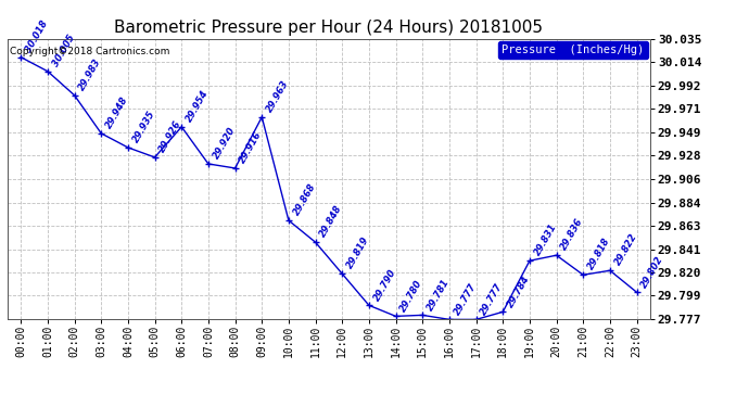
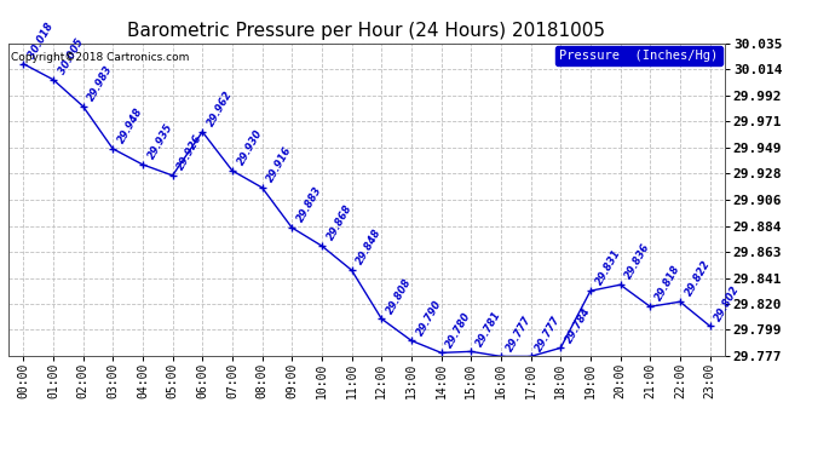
06:00: 29.954 -> 29.962
07:00: 29.920 -> 29.930
09:00: 29.963 -> 29.883
12:00: 29.819 -> 29.808
